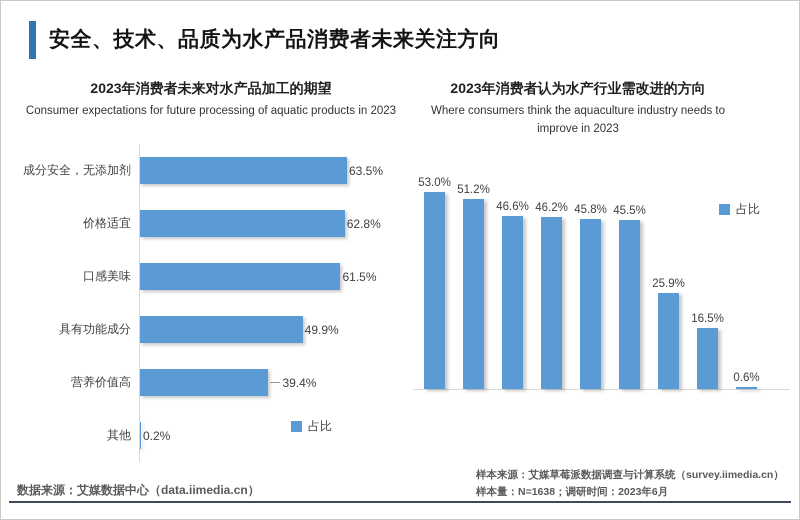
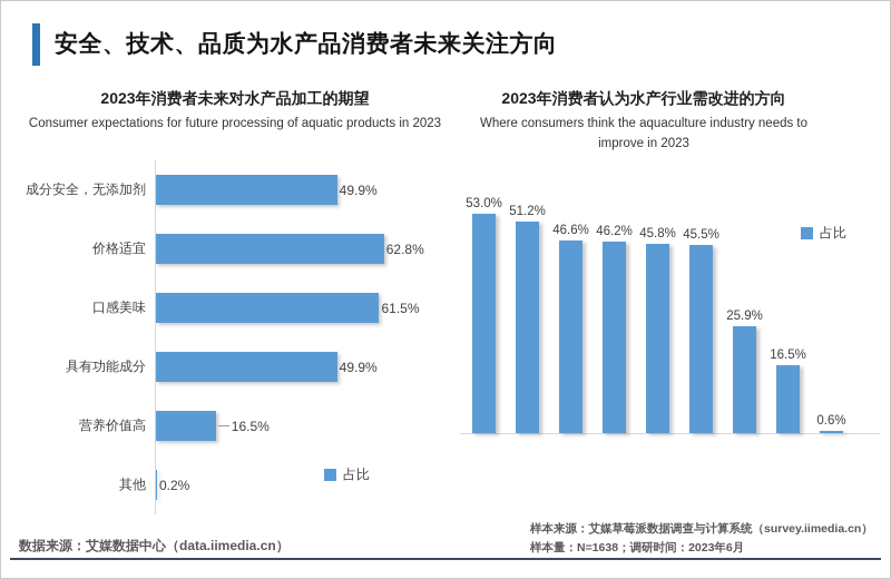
2023年消费者未来对水产品加工的期望/成分安全，无添加剂: 63.5% -> 49.9%
2023年消费者未来对水产品加工的期望/营养价值高: 39.4% -> 16.5%
